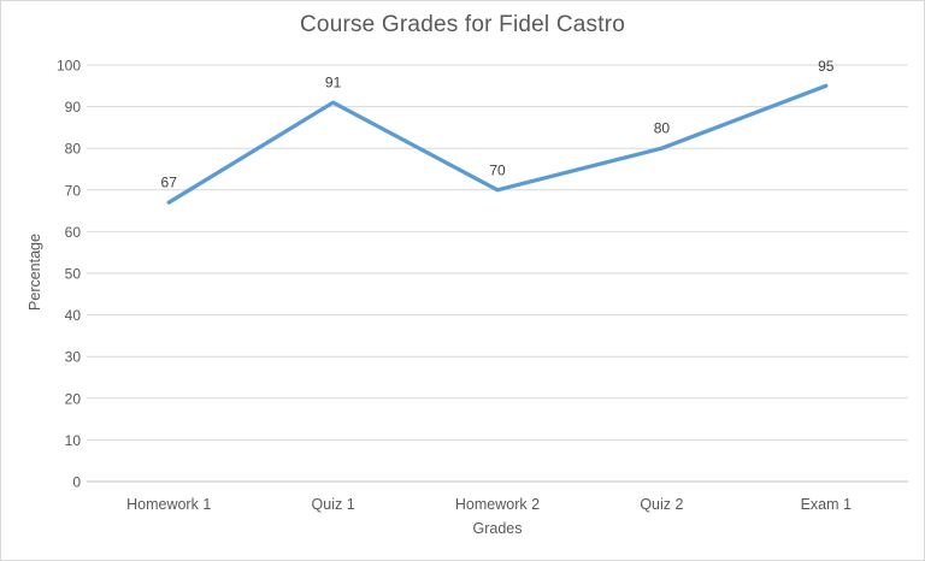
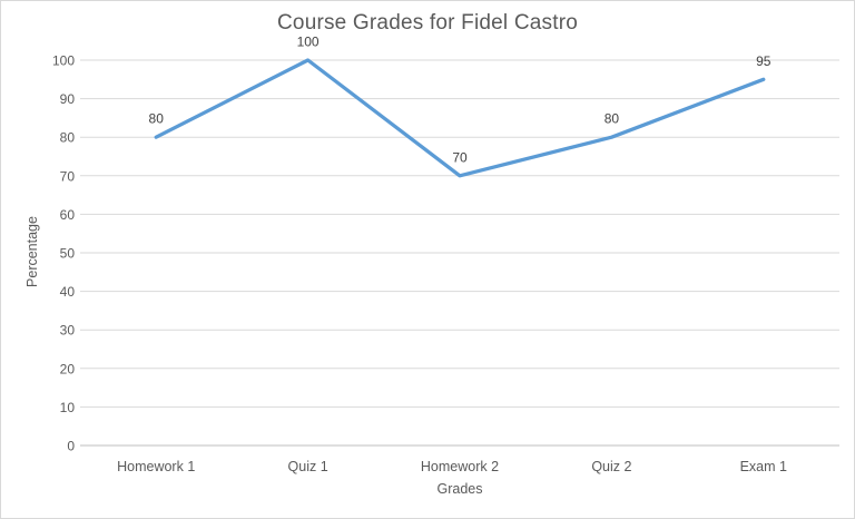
Homework 1: 67 -> 80
Quiz 1: 91 -> 100
